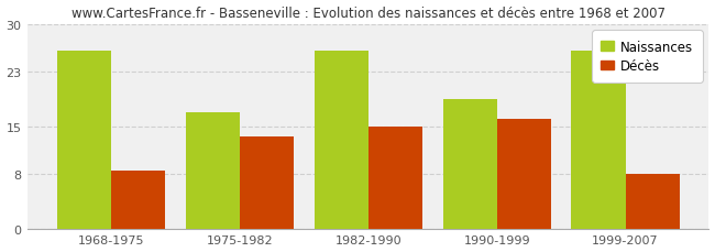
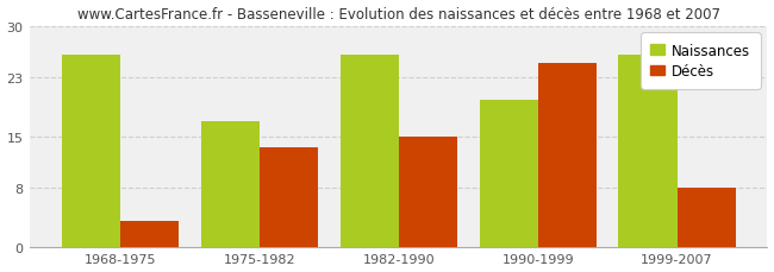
Décès/1968-1975: 8.5 -> 3.6
Naissances/1990-1999: 19 -> 20
Décès/1990-1999: 16.0 -> 25.0
